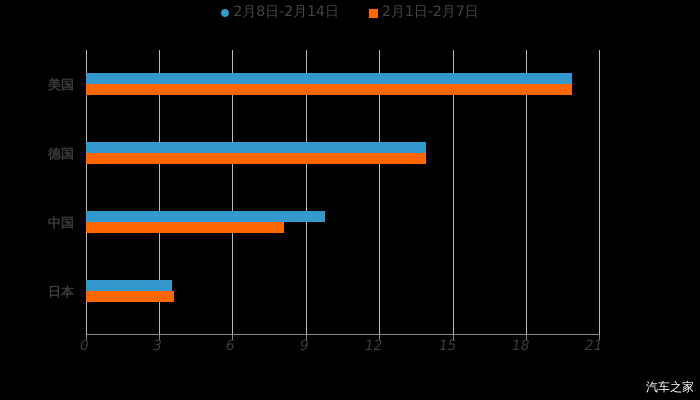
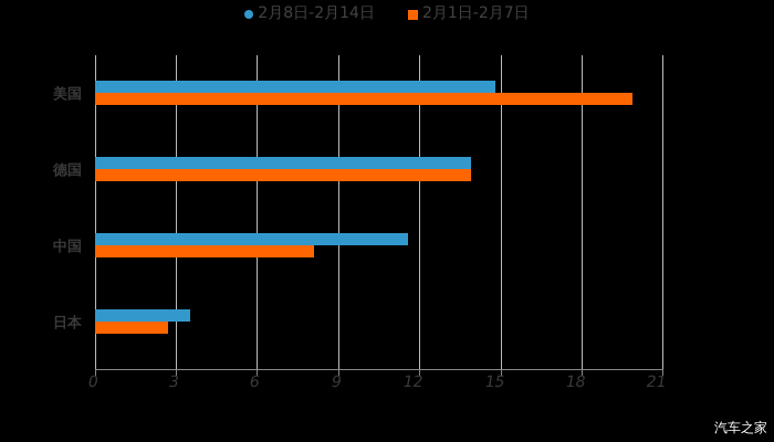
2月8日-2月14日/美国: 19.9 -> 14.8
2月8日-2月14日/中国: 9.8 -> 11.6
2月1日-2月7日/日本: 3.6 -> 2.7
